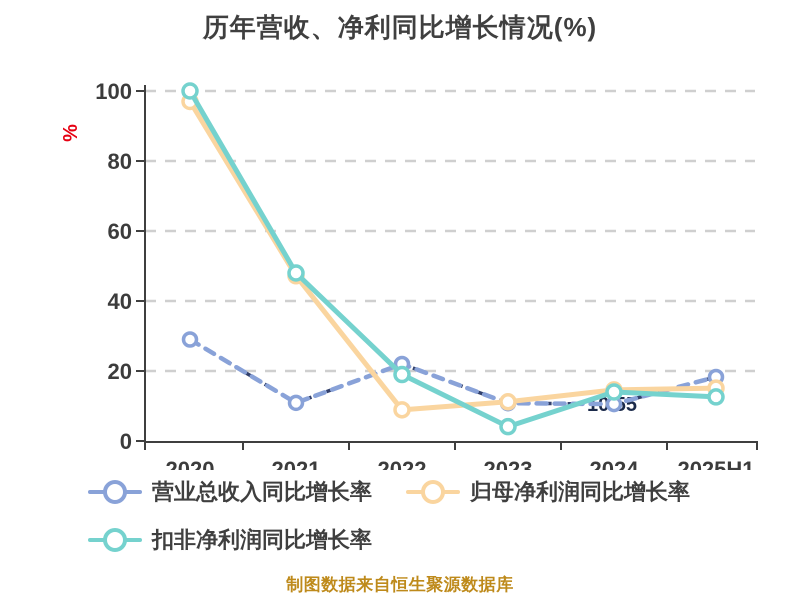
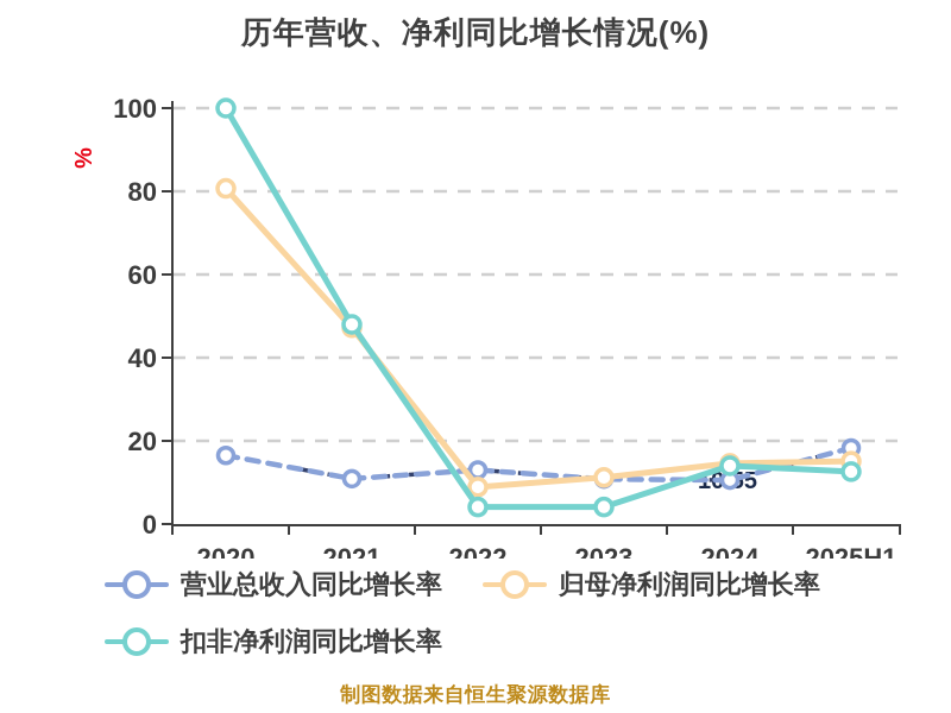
营业总收入同比增长率/2020: 29 -> 16
归母净利润同比增长率/2020: 97 -> 81
营业总收入同比增长率/2022: 22 -> 13
扣非净利润同比增长率/2022: 19 -> 4
